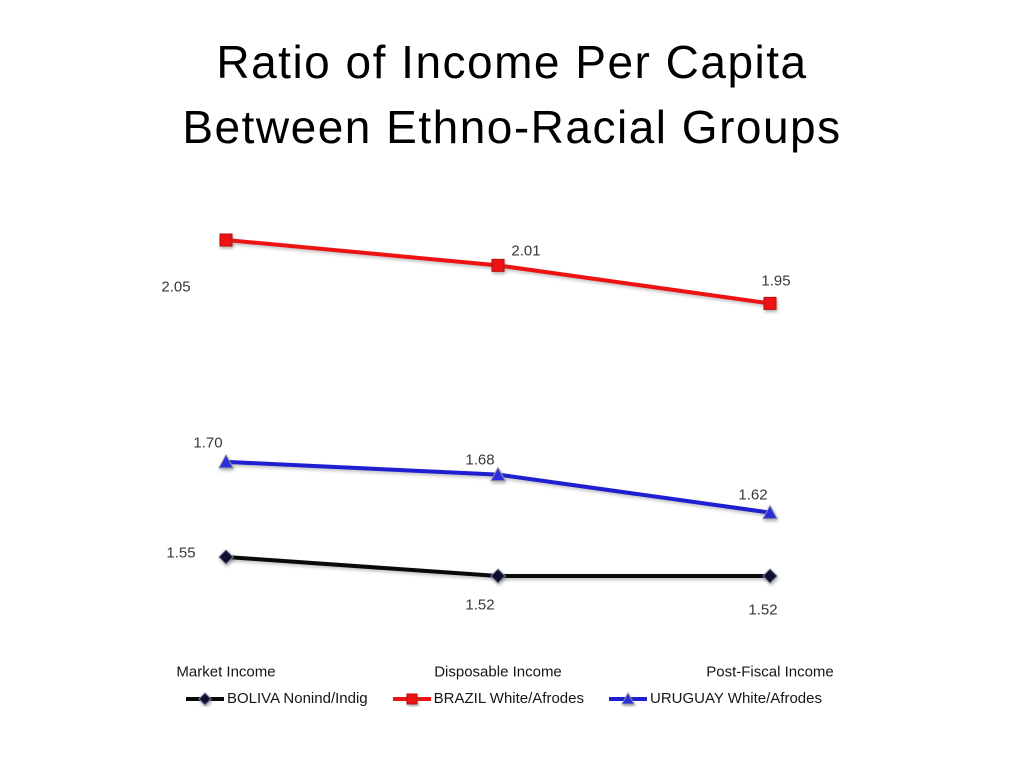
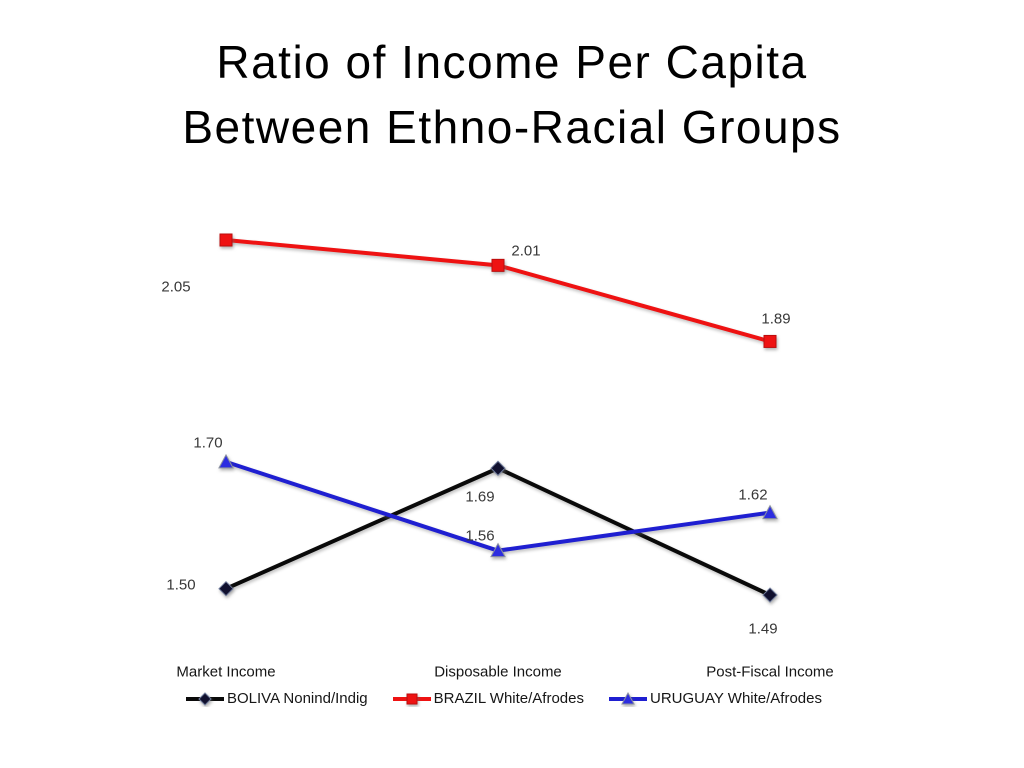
BOLIVA Nonind/Indig/Market Income: 1.55 -> 1.50
BOLIVA Nonind/Indig/Disposable Income: 1.52 -> 1.69
URUGUAY White/Afrodes/Disposable Income: 1.68 -> 1.56
BOLIVA Nonind/Indig/Post-Fiscal Income: 1.52 -> 1.49
BRAZIL White/Afrodes/Post-Fiscal Income: 1.95 -> 1.89
